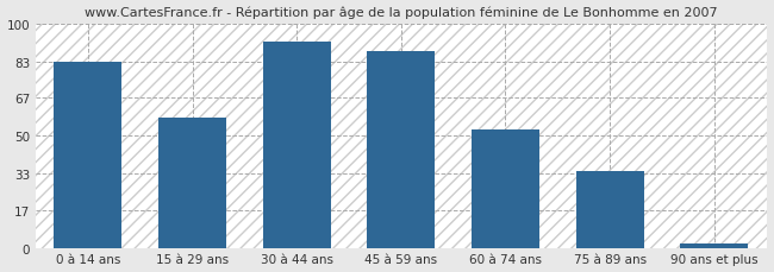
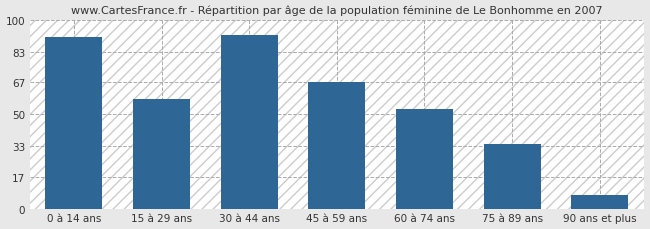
0 à 14 ans: 83 -> 91
45 à 59 ans: 88 -> 67
90 ans et plus: 2 -> 7
